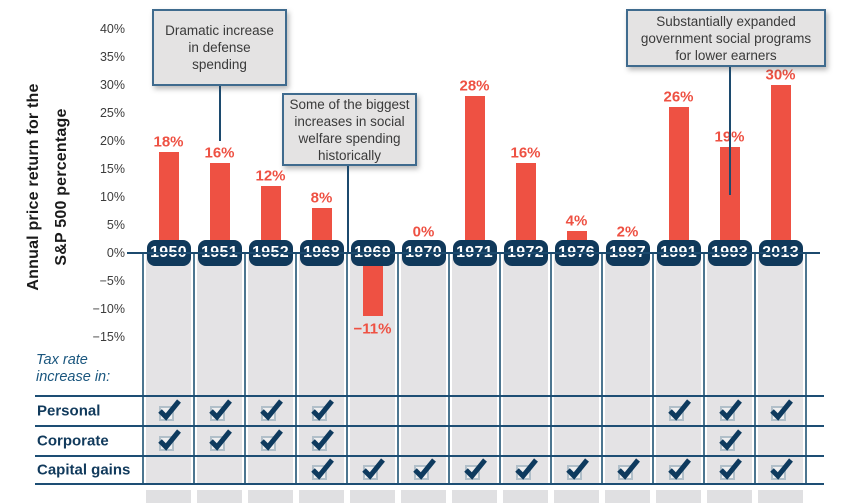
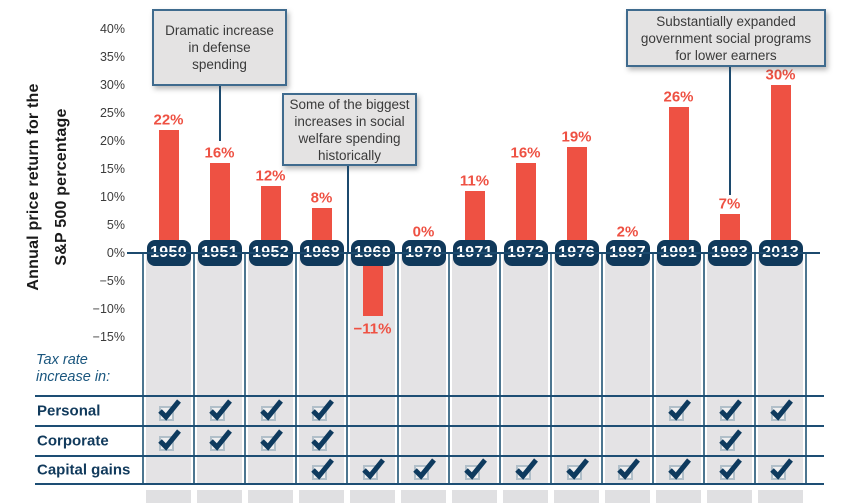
1950: 18% -> 22%
1971: 28% -> 11%
1976: 4% -> 19%
1993: 19% -> 7%
